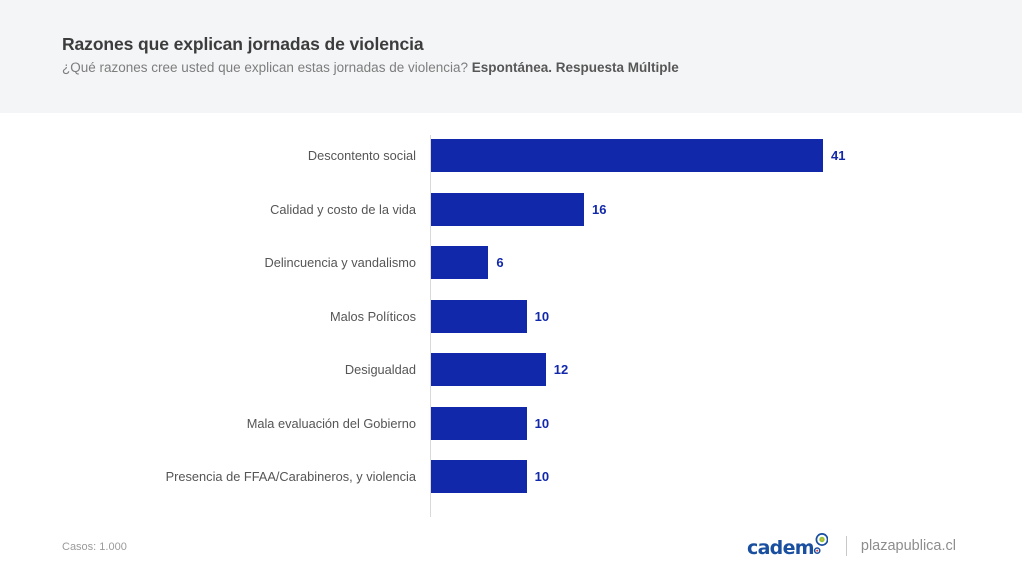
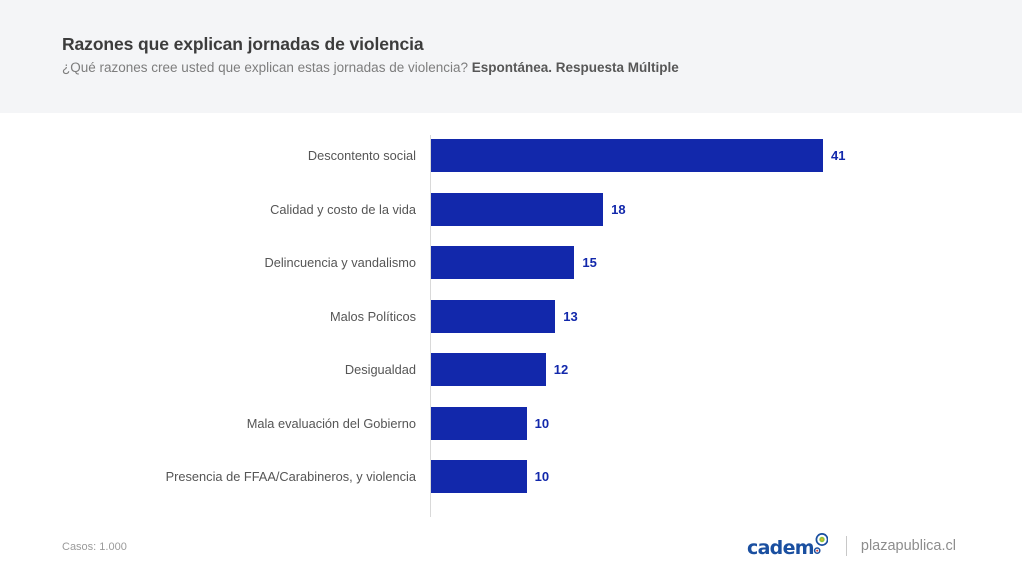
Calidad y costo de la vida: 16 -> 18
Delincuencia y vandalismo: 6 -> 15
Malos Políticos: 10 -> 13
